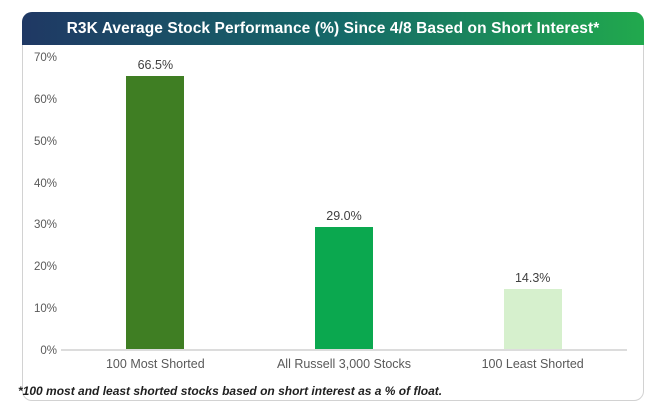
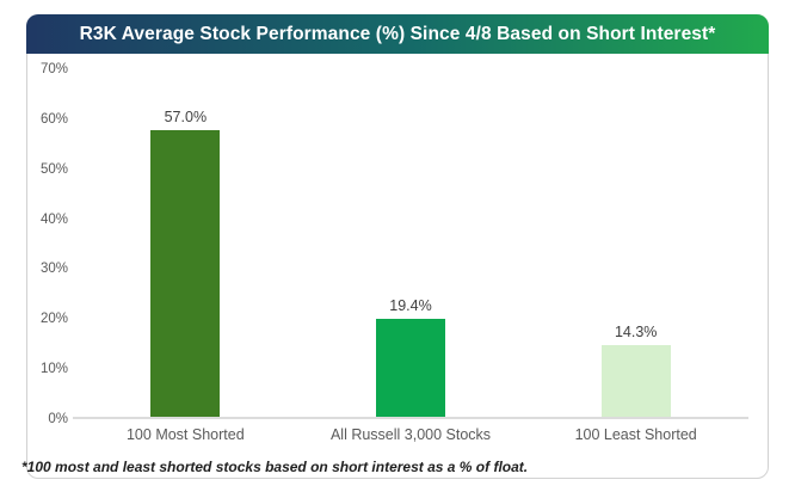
100 Most Shorted: 66.5% -> 57.0%
All Russell 3,000 Stocks: 29.0% -> 19.4%
